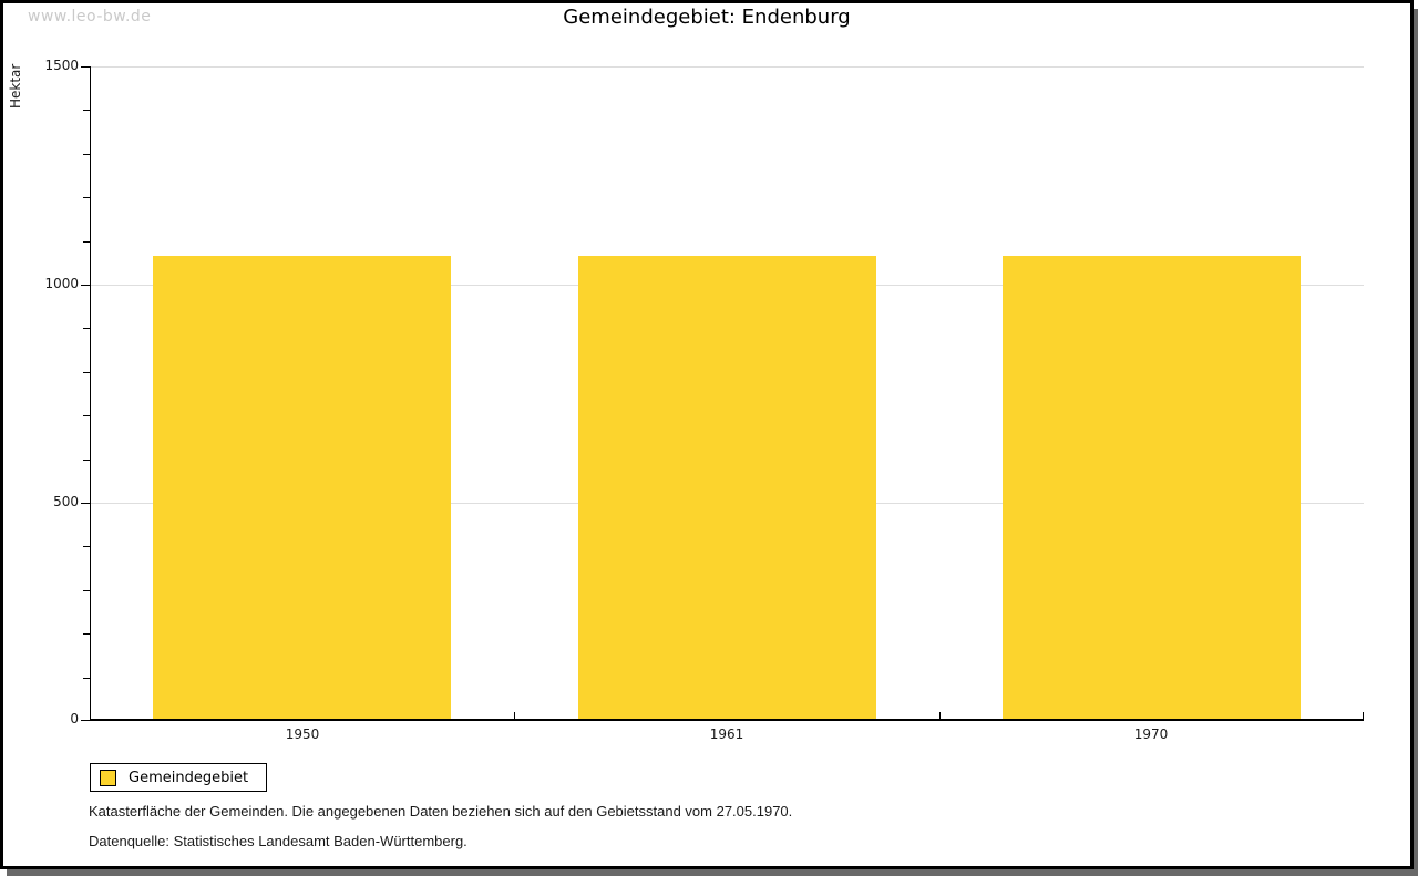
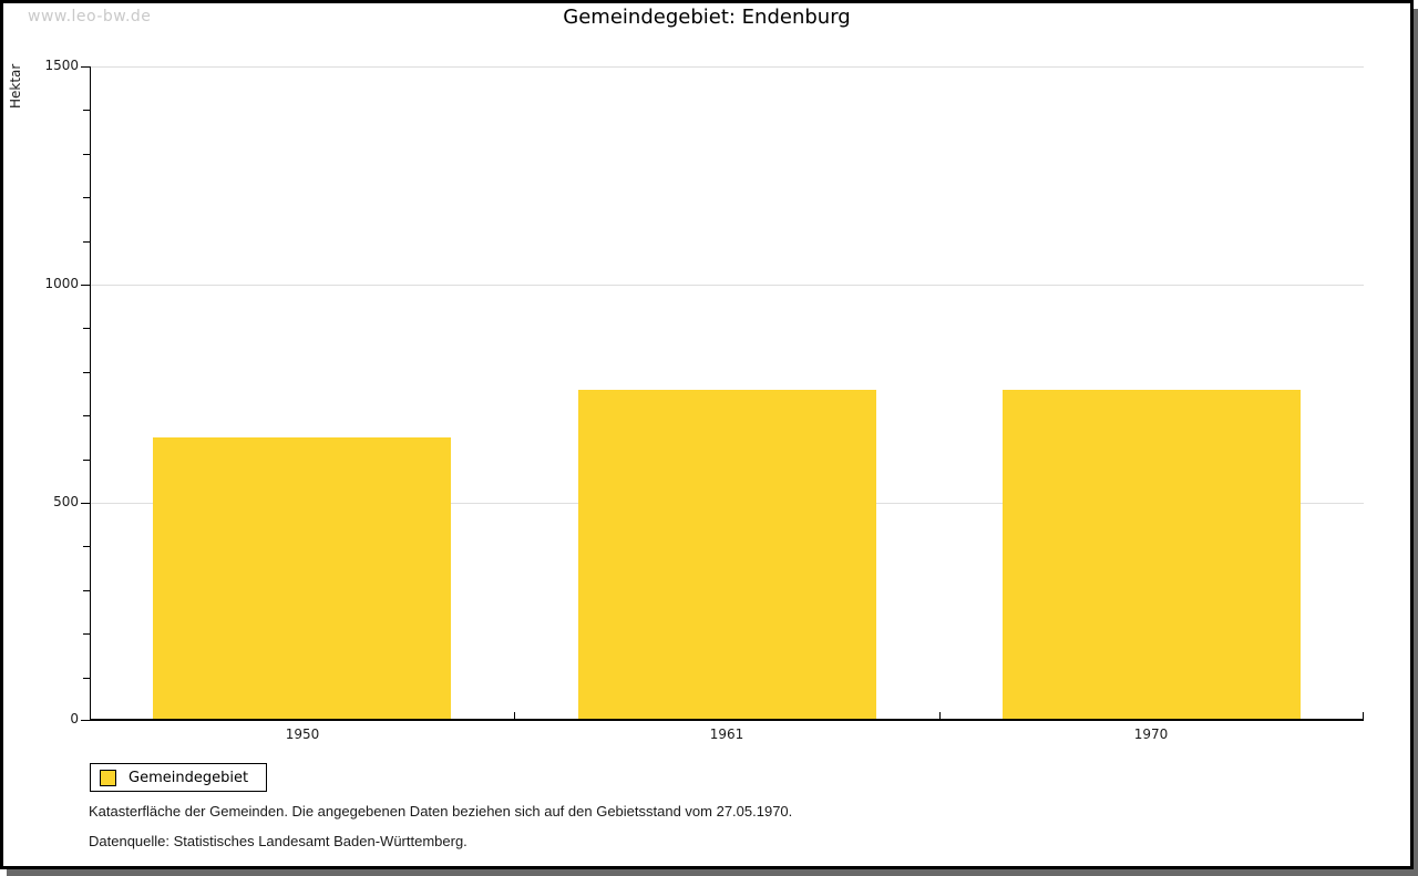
1950: 1070 -> 650
1961: 1070 -> 760
1970: 1070 -> 760
